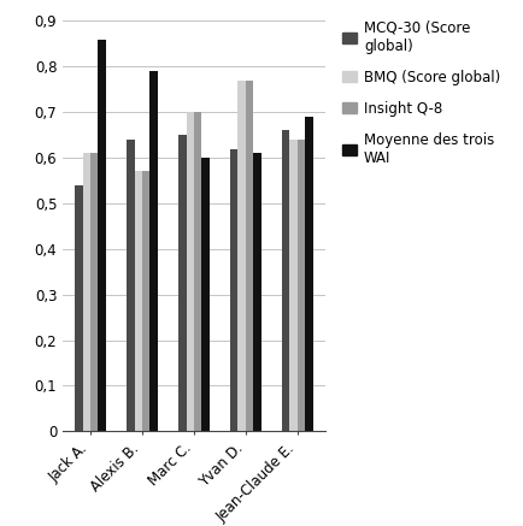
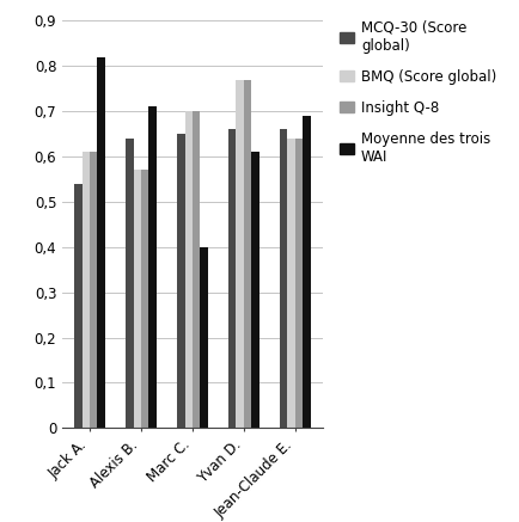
Moyenne des trois WAI/Jack A.: 0,86 -> 0,82
Moyenne des trois WAI/Alexis B.: 0,79 -> 0,71
Moyenne des trois WAI/Marc C.: 0,60 -> 0,40
MCQ-30 (Score global)/Yvan D.: 0,62 -> 0,66
